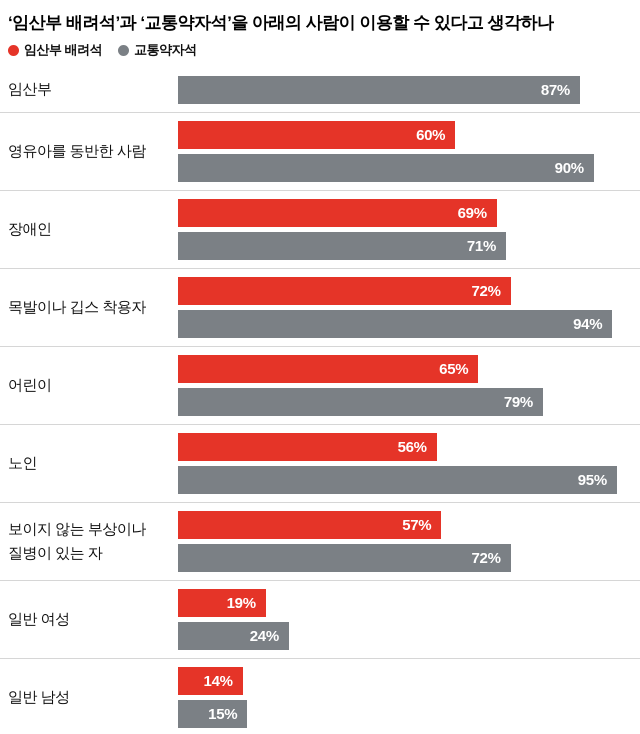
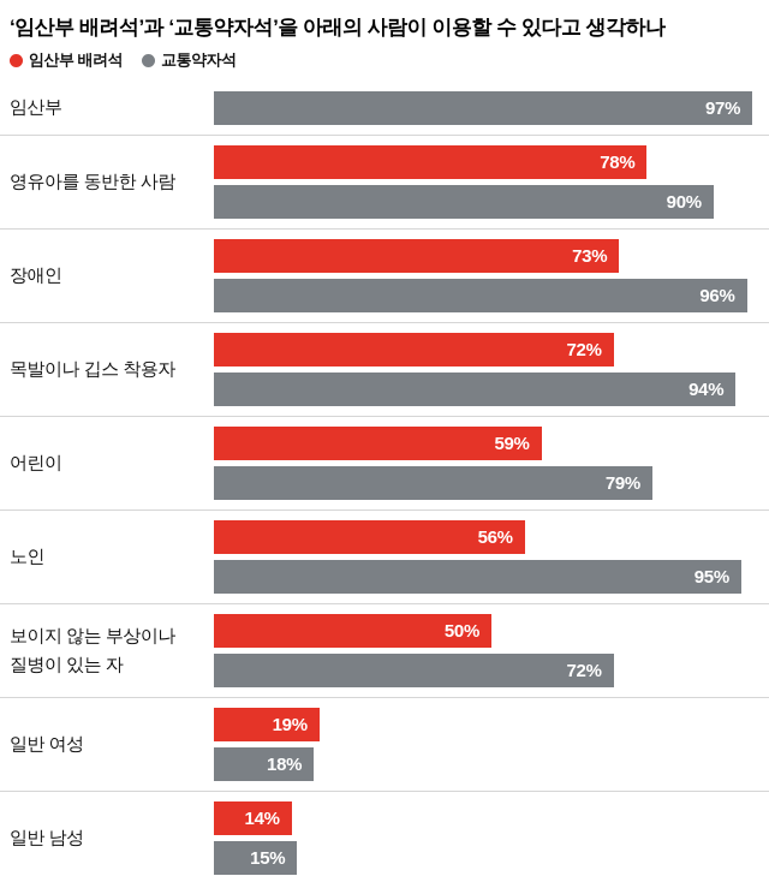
교통약자석/임산부: 87% -> 97%
임산부 배려석/영유아를 동반한 사람: 60% -> 78%
임산부 배려석/장애인: 69% -> 73%
교통약자석/장애인: 71% -> 96%
임산부 배려석/어린이: 65% -> 59%
임산부 배려석/보이지 않는 부상이나 질병이 있는 자: 57% -> 50%
교통약자석/일반 여성: 24% -> 18%
